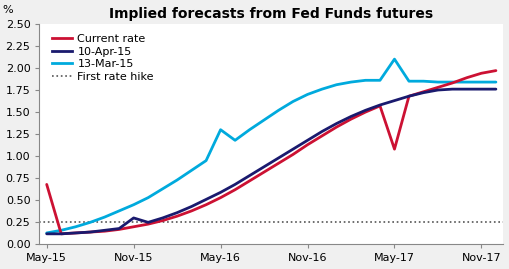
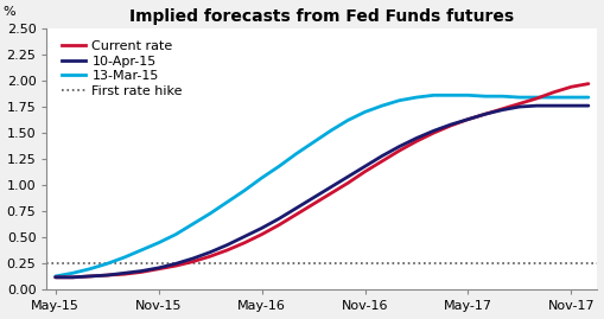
Current rate/May-15: 0.68 -> 0.12
10-Apr-15/Nov-15: 0.30 -> 0.21
13-Mar-15/May-16: 1.30 -> 1.07
Current rate/May-17: 1.08 -> 1.63
13-Mar-15/May-17: 2.10 -> 1.86
